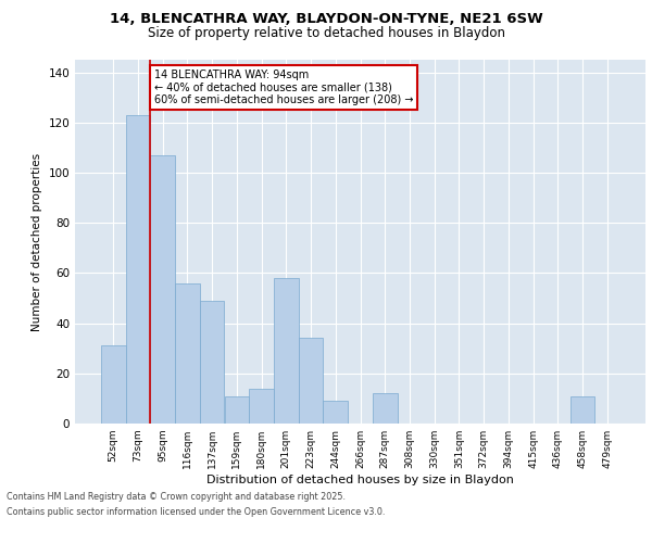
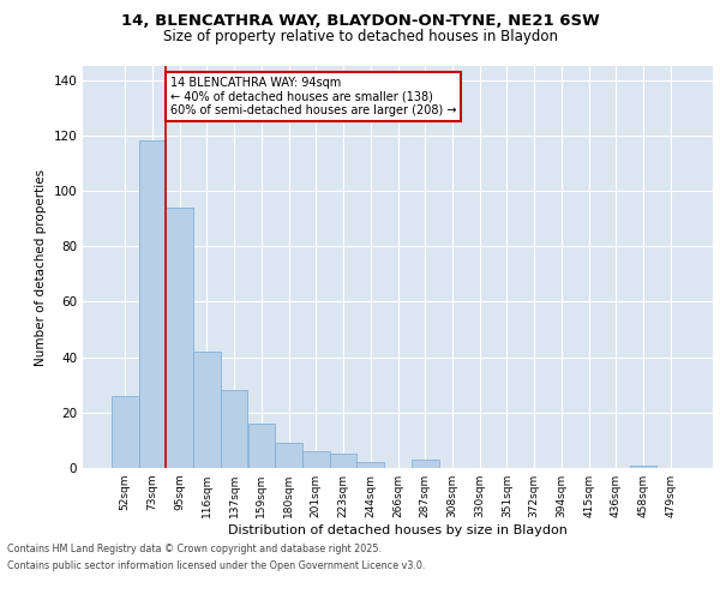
52sqm: 31 -> 26
73sqm: 123 -> 118
95sqm: 107 -> 94
116sqm: 56 -> 42
137sqm: 49 -> 28
159sqm: 11 -> 16
180sqm: 14 -> 9
201sqm: 58 -> 6
223sqm: 34 -> 5
244sqm: 9 -> 2
287sqm: 12 -> 3
458sqm: 11 -> 1
